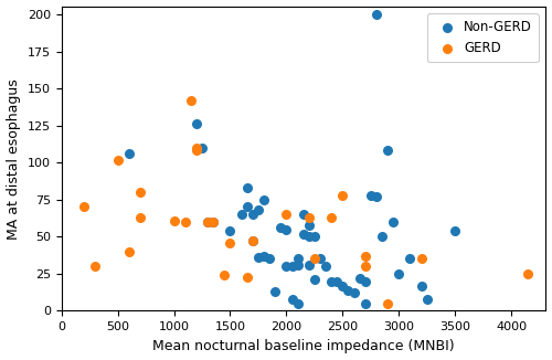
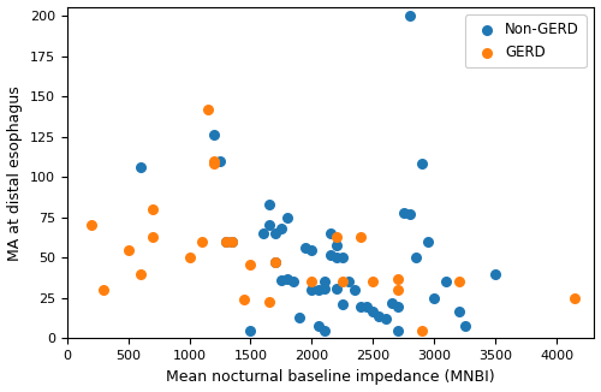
GERD/500: 102 -> 55
GERD/1000: 61 -> 50
Non-GERD/1500: 54 -> 5
GERD/2000: 65 -> 35
GERD/2500: 78 -> 35
Non-GERD/3500: 54 -> 40
